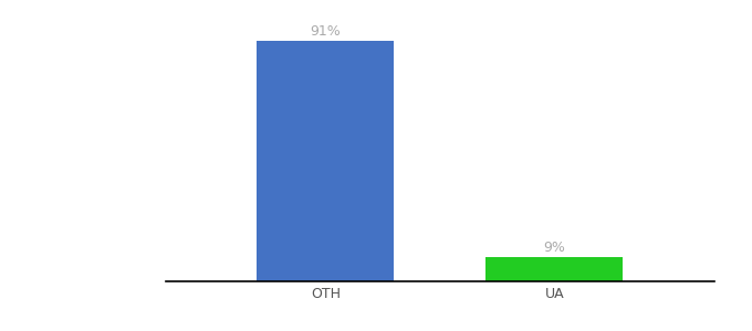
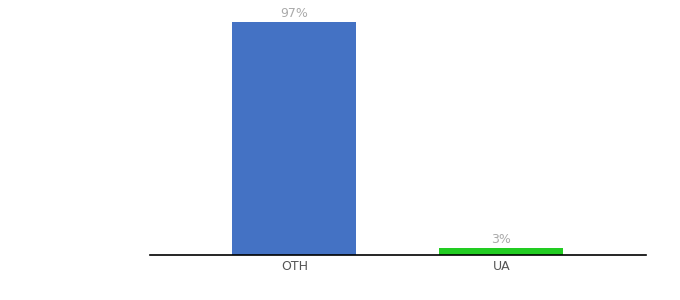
OTH: 91% -> 97%
UA: 9% -> 3%
